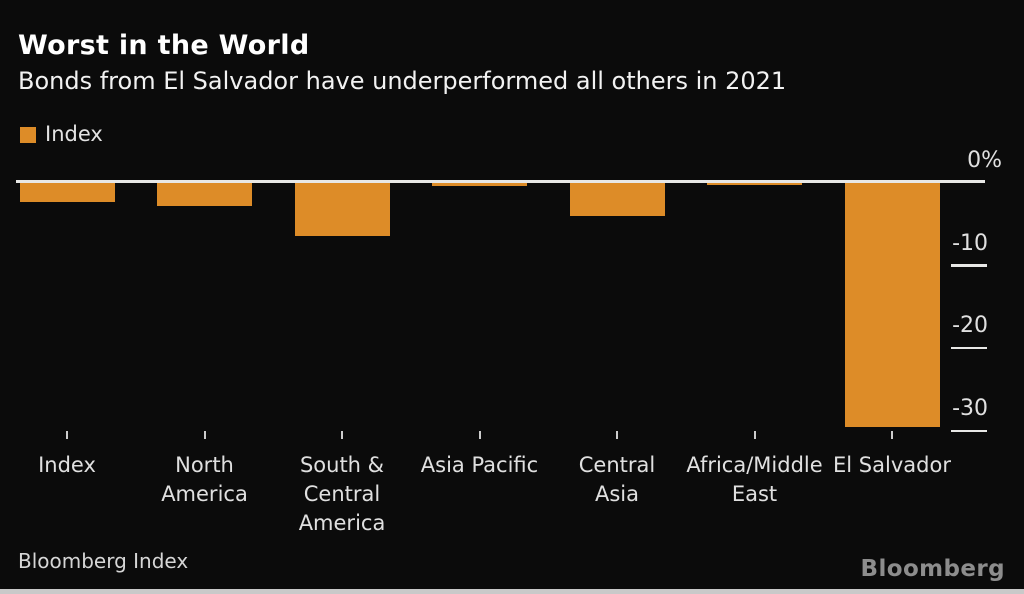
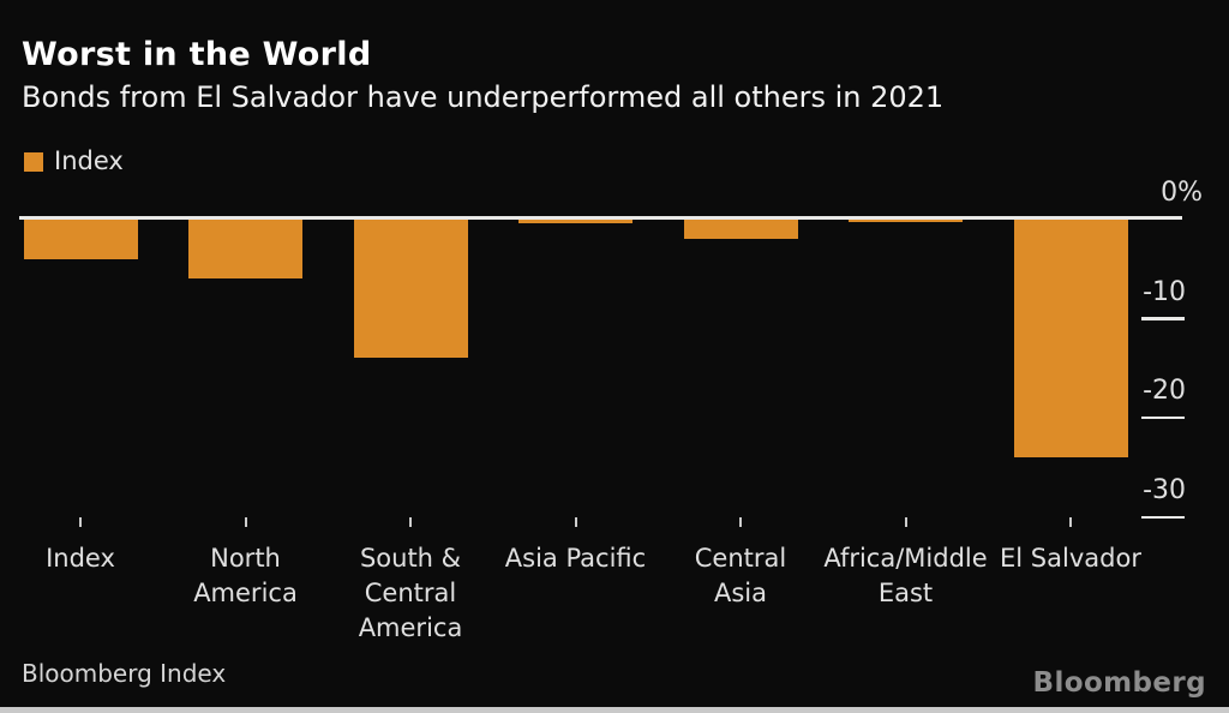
Index: -2 -> -4
North America: -3 -> -6
South & Central America: -6 -> -14
Central Asia: -4 -> -2
El Salvador: -30 -> -24
